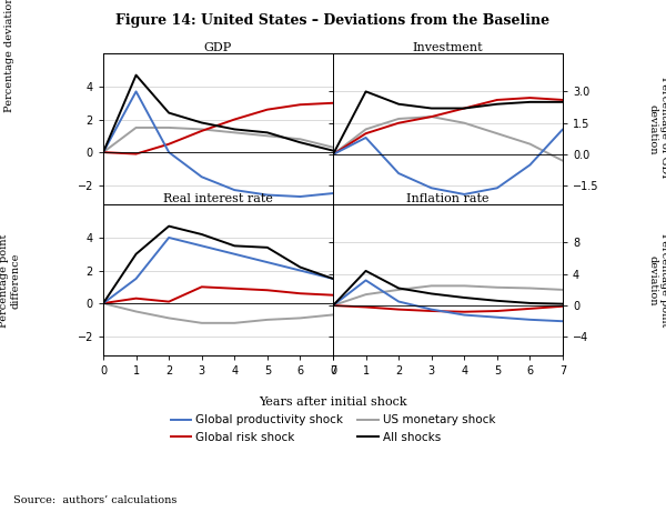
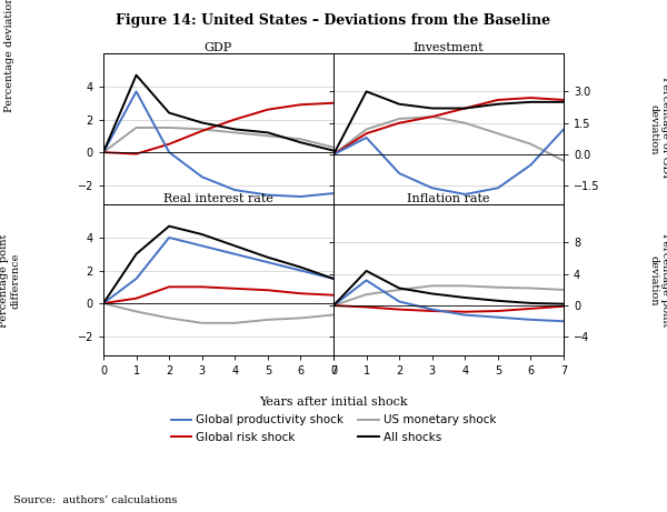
Real interest rate/Global risk shock/2: 0.1 -> 1.0
Real interest rate/All shocks/5: 3.4 -> 2.8
